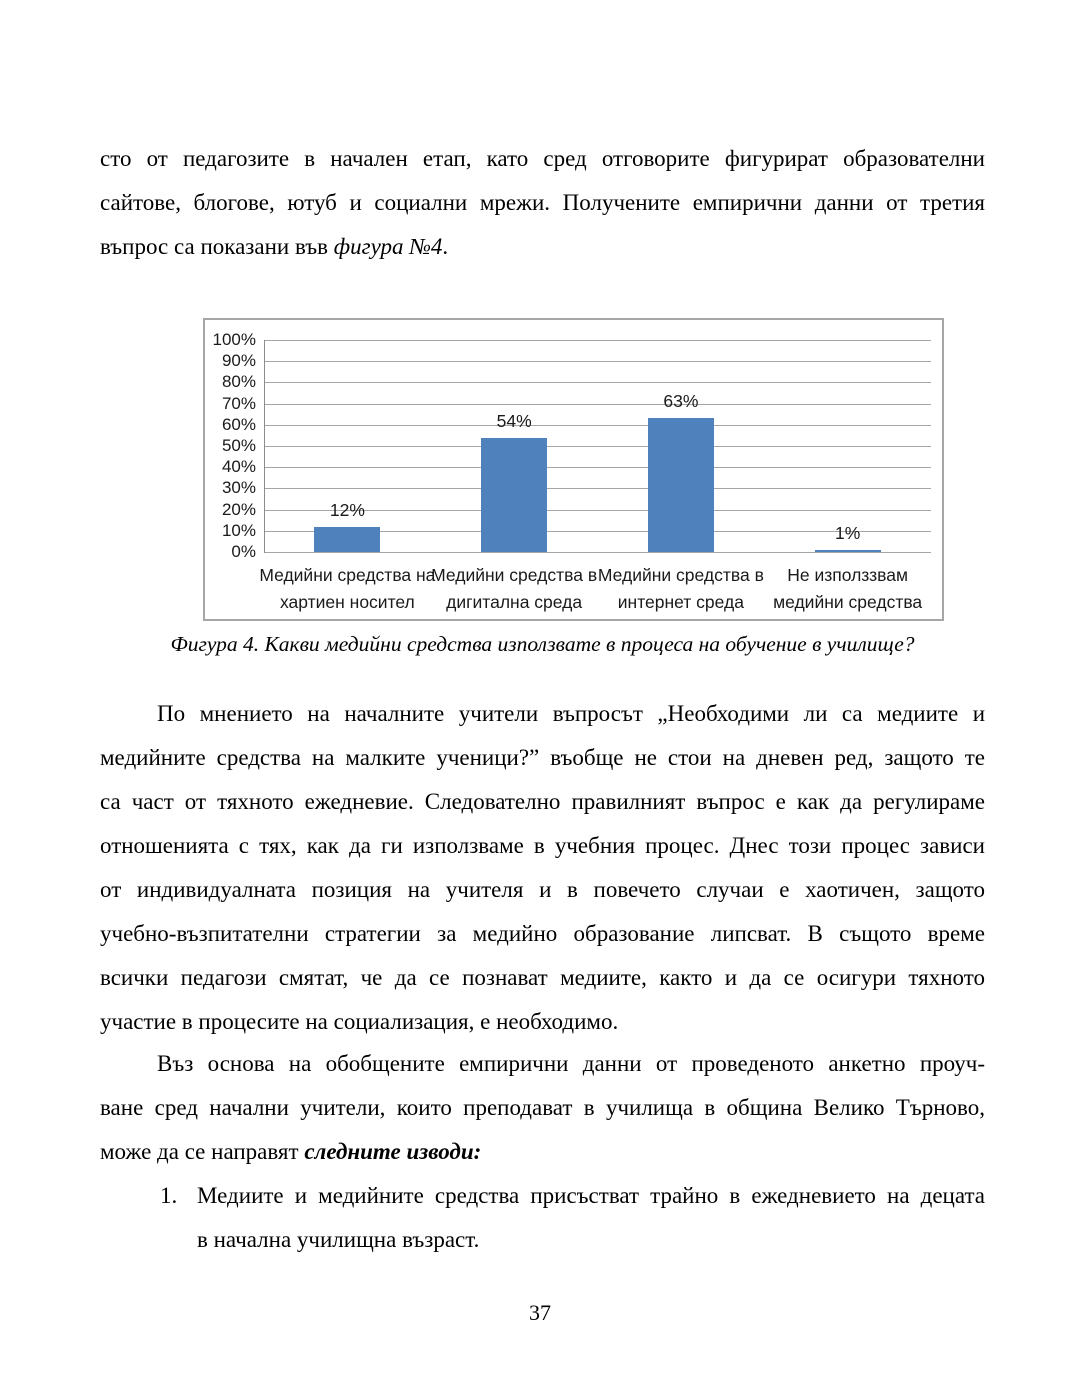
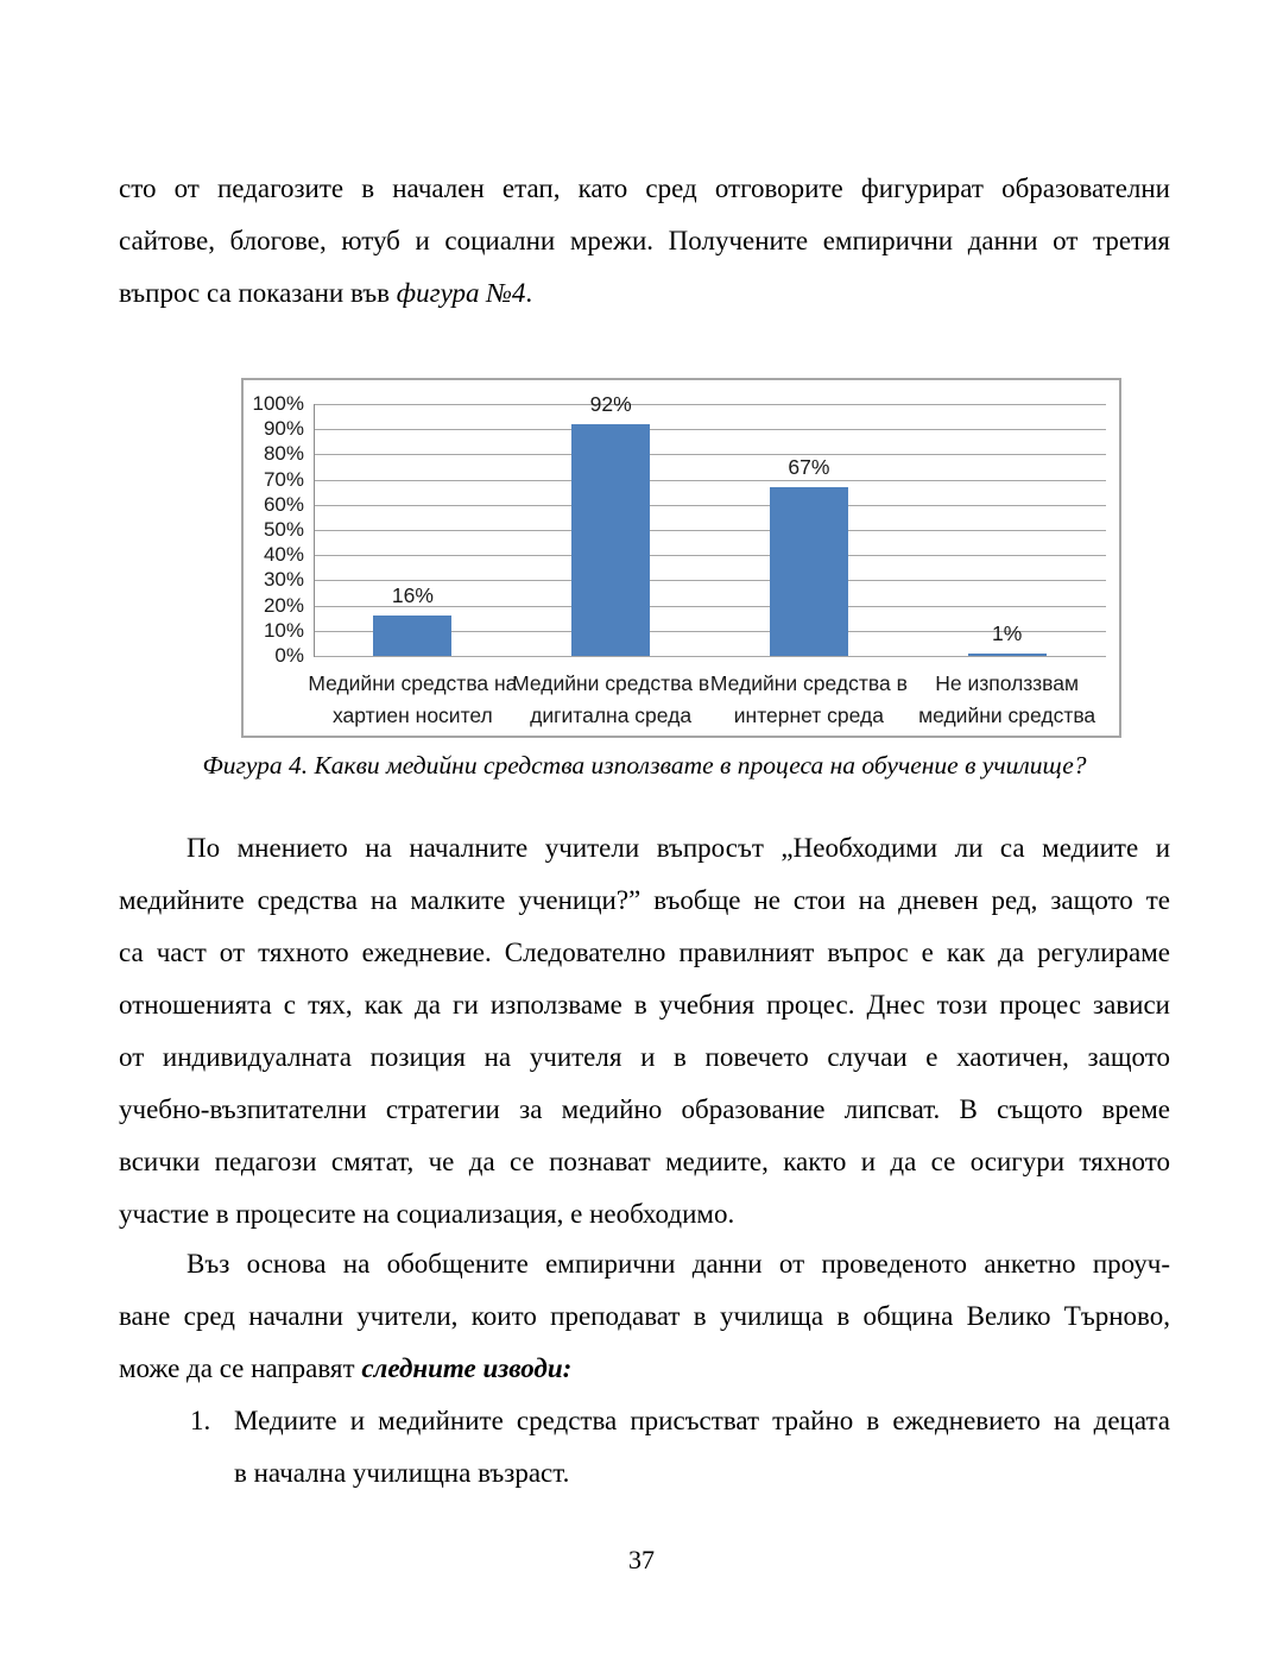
Медийни средства на хартиен носител: 12% -> 16%
Медийни средства в дигитална среда: 54% -> 92%
Медийни средства в интернет среда: 63% -> 67%
